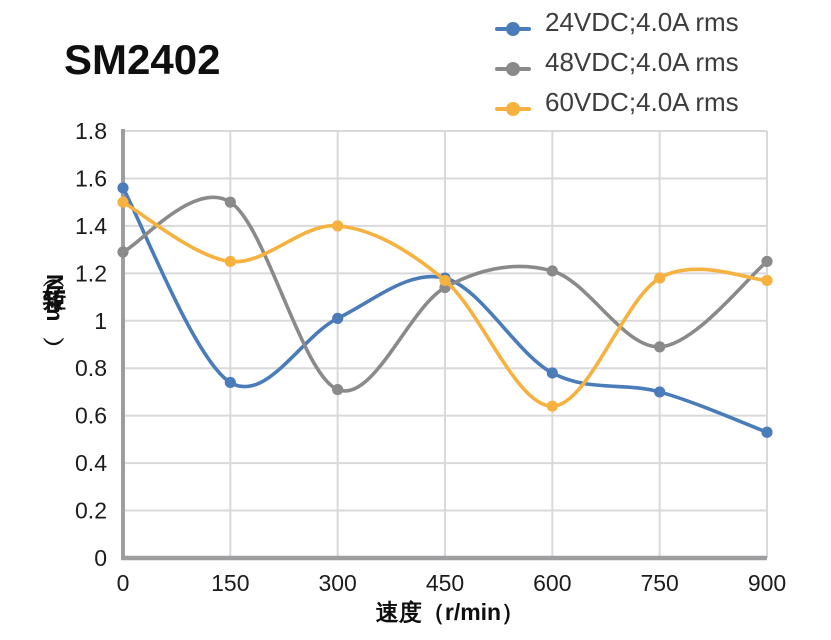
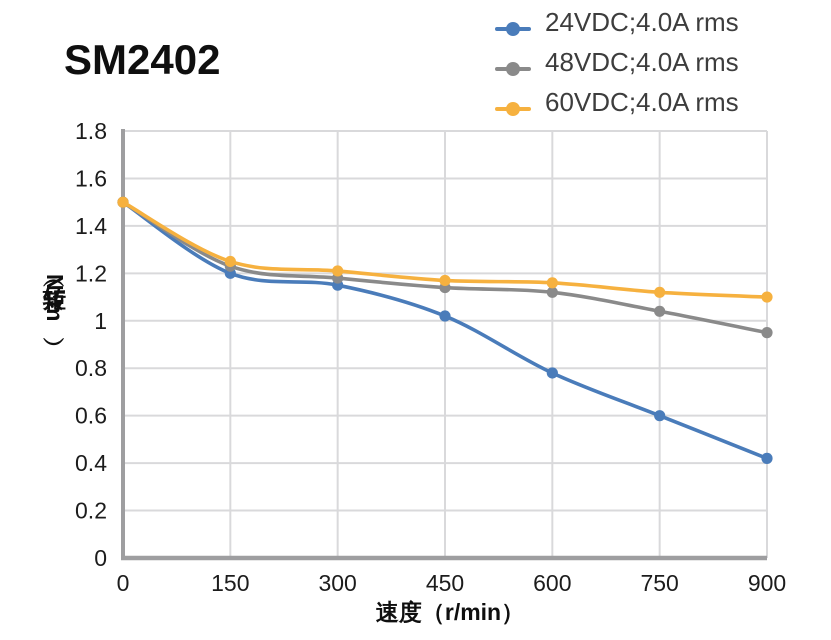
24VDC;4.0A rms/0: 1.56 -> 1.50
48VDC;4.0A rms/0: 1.29 -> 1.50
24VDC;4.0A rms/150: 0.74 -> 1.20
48VDC;4.0A rms/150: 1.50 -> 1.23
24VDC;4.0A rms/300: 1.01 -> 1.15
48VDC;4.0A rms/300: 0.71 -> 1.18
60VDC;4.0A rms/300: 1.40 -> 1.21
24VDC;4.0A rms/450: 1.18 -> 1.02
48VDC;4.0A rms/600: 1.21 -> 1.12
60VDC;4.0A rms/600: 0.64 -> 1.16
24VDC;4.0A rms/750: 0.70 -> 0.60
48VDC;4.0A rms/750: 0.89 -> 1.04
60VDC;4.0A rms/750: 1.18 -> 1.12
24VDC;4.0A rms/900: 0.53 -> 0.42
48VDC;4.0A rms/900: 1.25 -> 0.95
60VDC;4.0A rms/900: 1.17 -> 1.10
